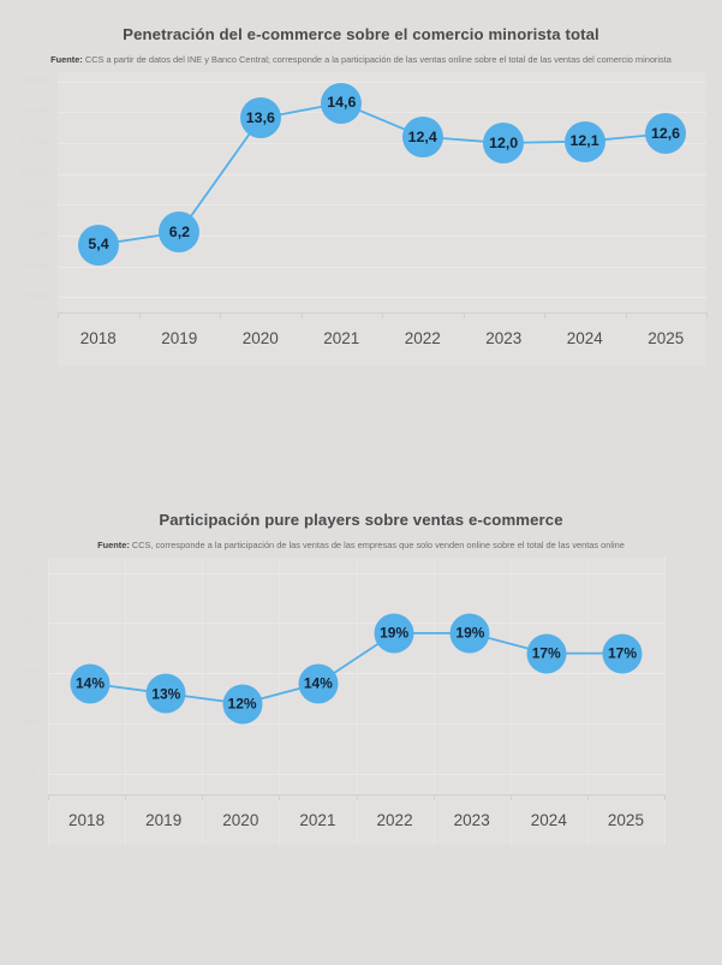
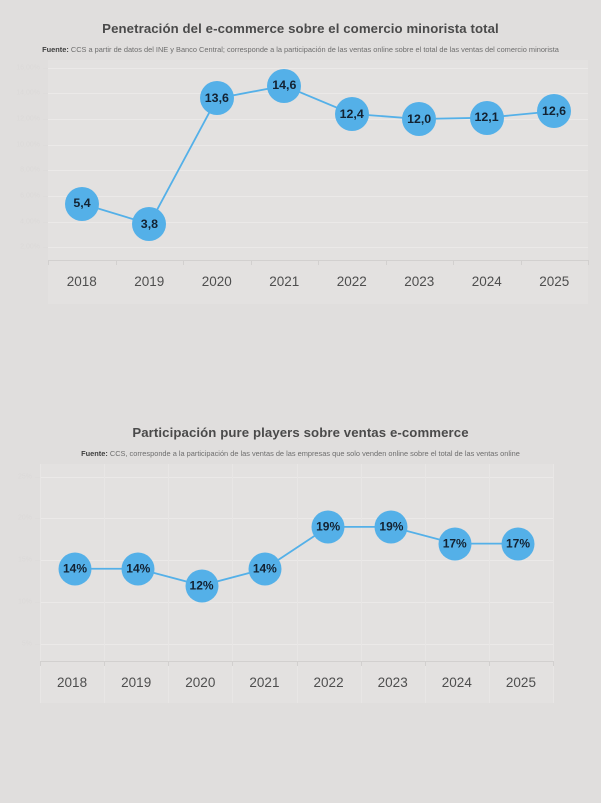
Penetración del e-commerce sobre el comercio minorista total/2019: 6,2 -> 3,8
Participación pure players sobre ventas e-commerce/2019: 13% -> 14%
